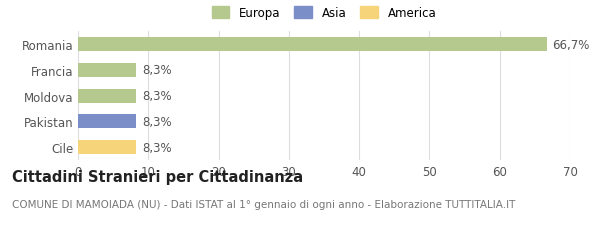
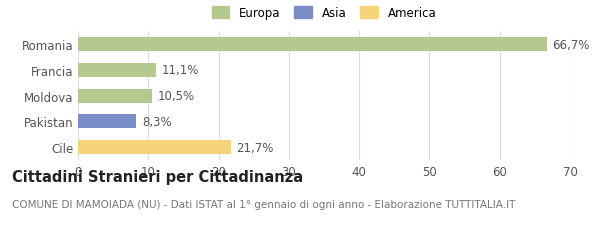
Francia: 8,3% -> 11,1%
Moldova: 8,3% -> 10,5%
Cile: 8,3% -> 21,7%
